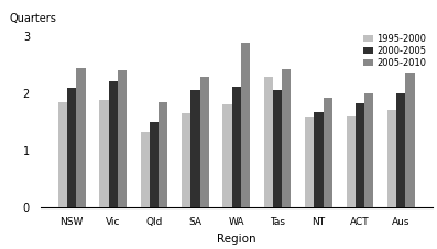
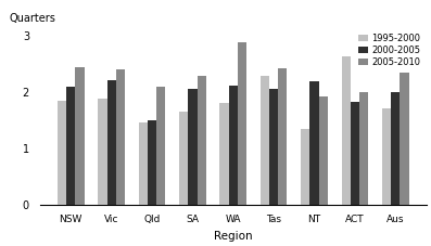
1995-2000/Qld: 1.32 -> 1.46
2005-2010/Qld: 1.85 -> 2.10
1995-2000/NT: 1.58 -> 1.34
2000-2005/NT: 1.68 -> 2.20
1995-2000/ACT: 1.60 -> 2.64
